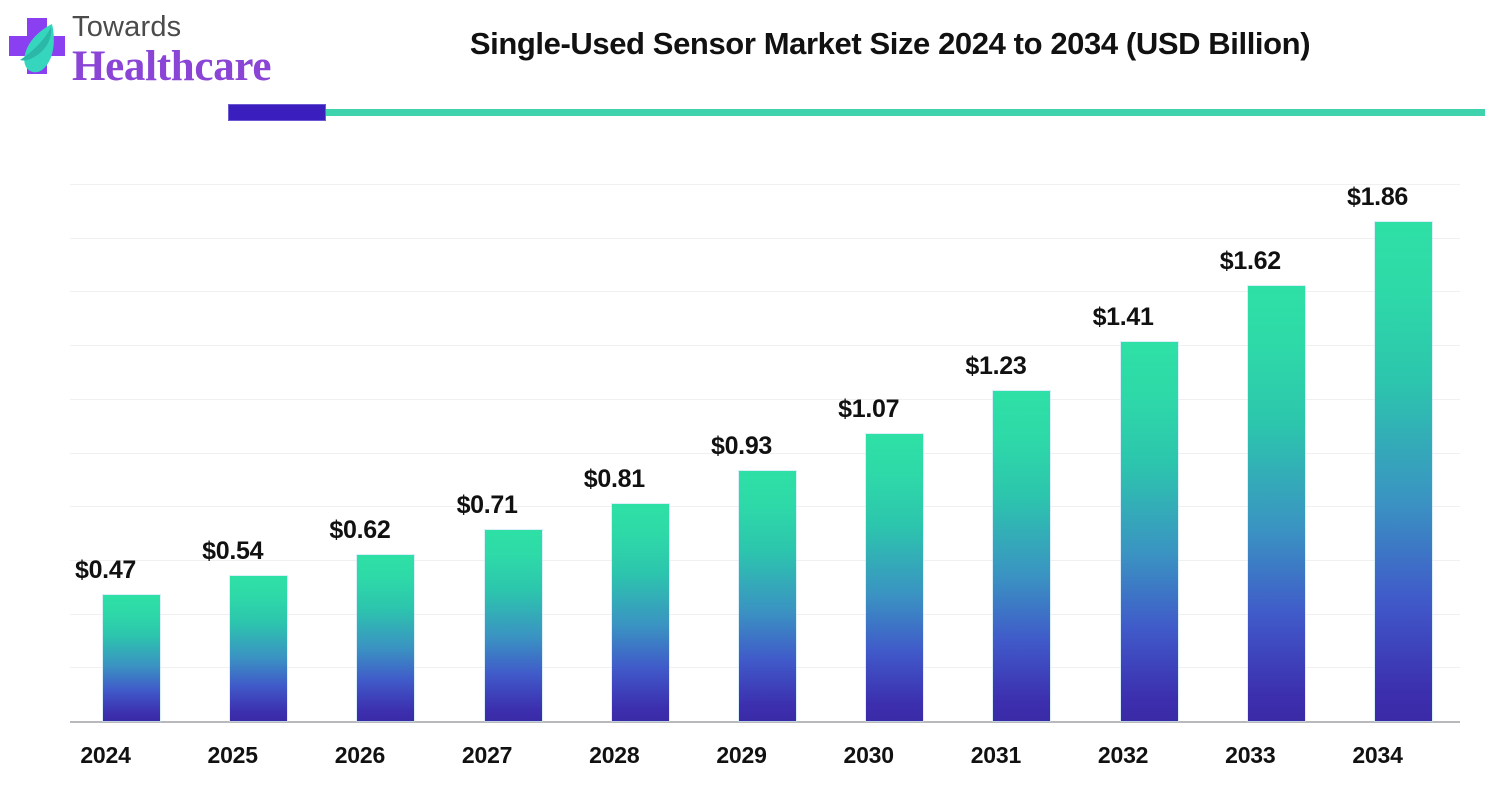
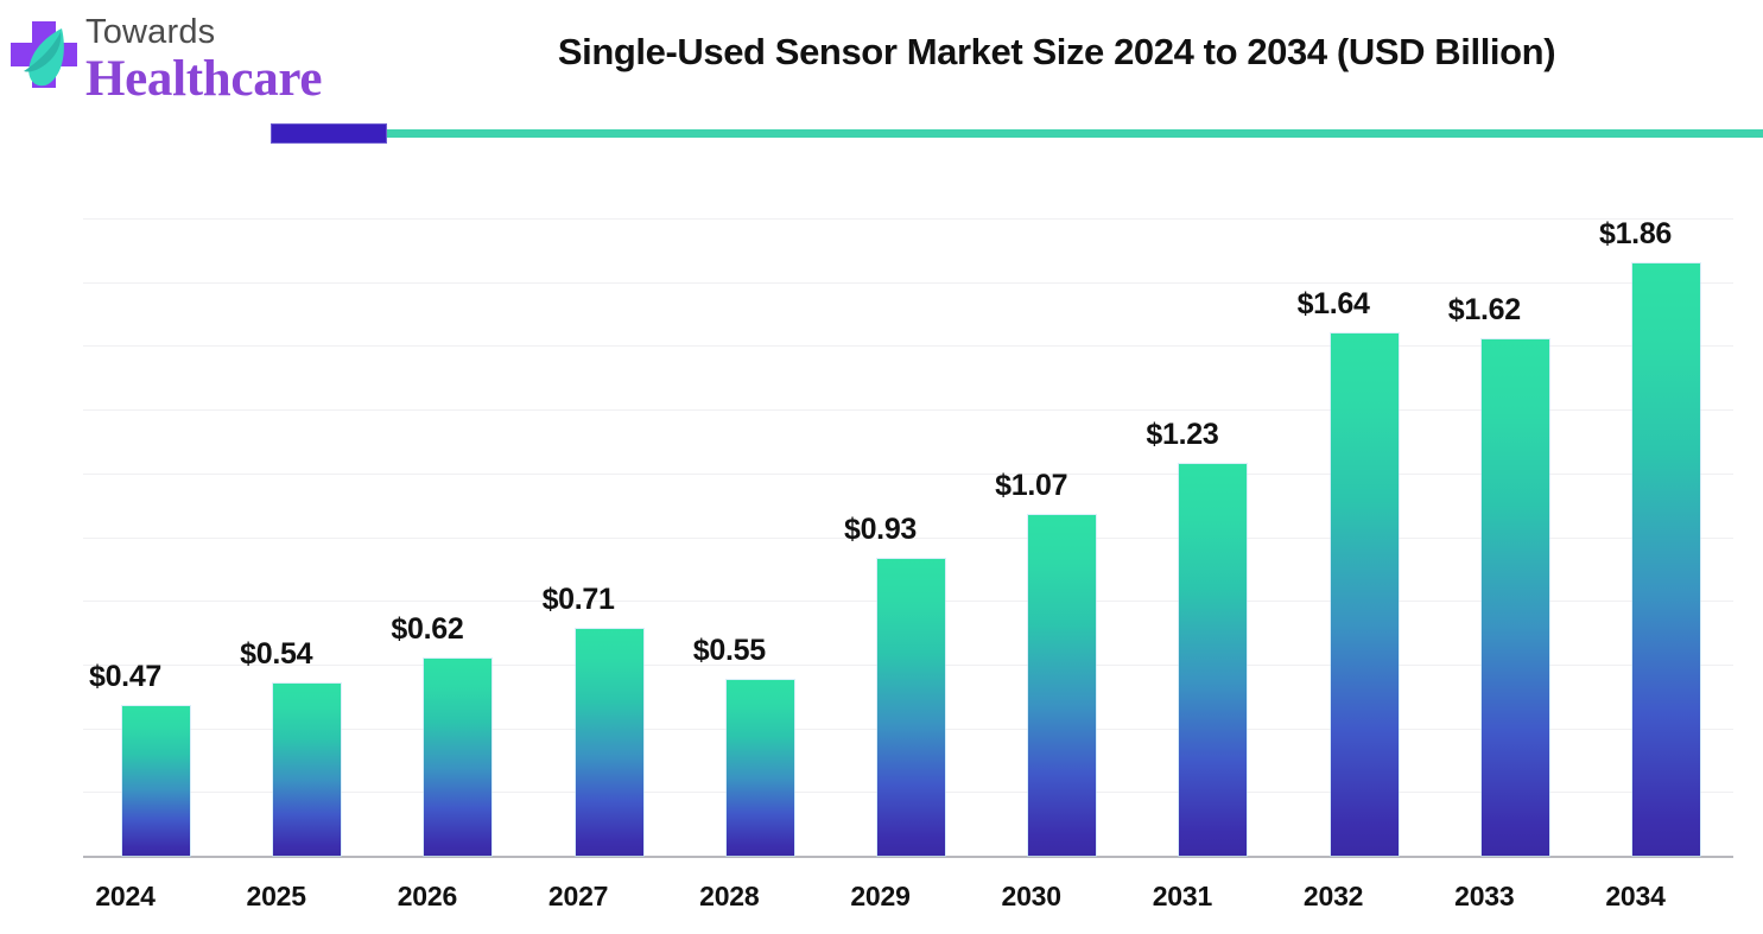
2028: $0.81 -> $0.55
2032: $1.41 -> $1.64
